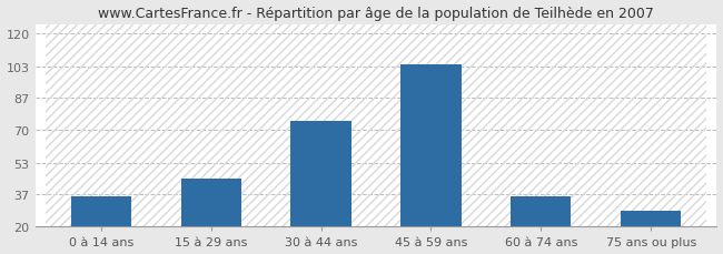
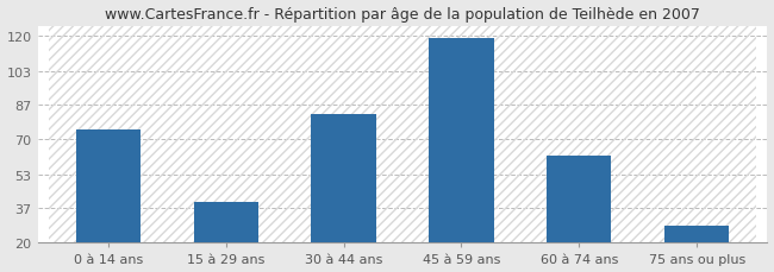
0 à 14 ans: 36 -> 75
15 à 29 ans: 45 -> 40
30 à 44 ans: 75 -> 82
45 à 59 ans: 104 -> 119
60 à 74 ans: 36 -> 62
